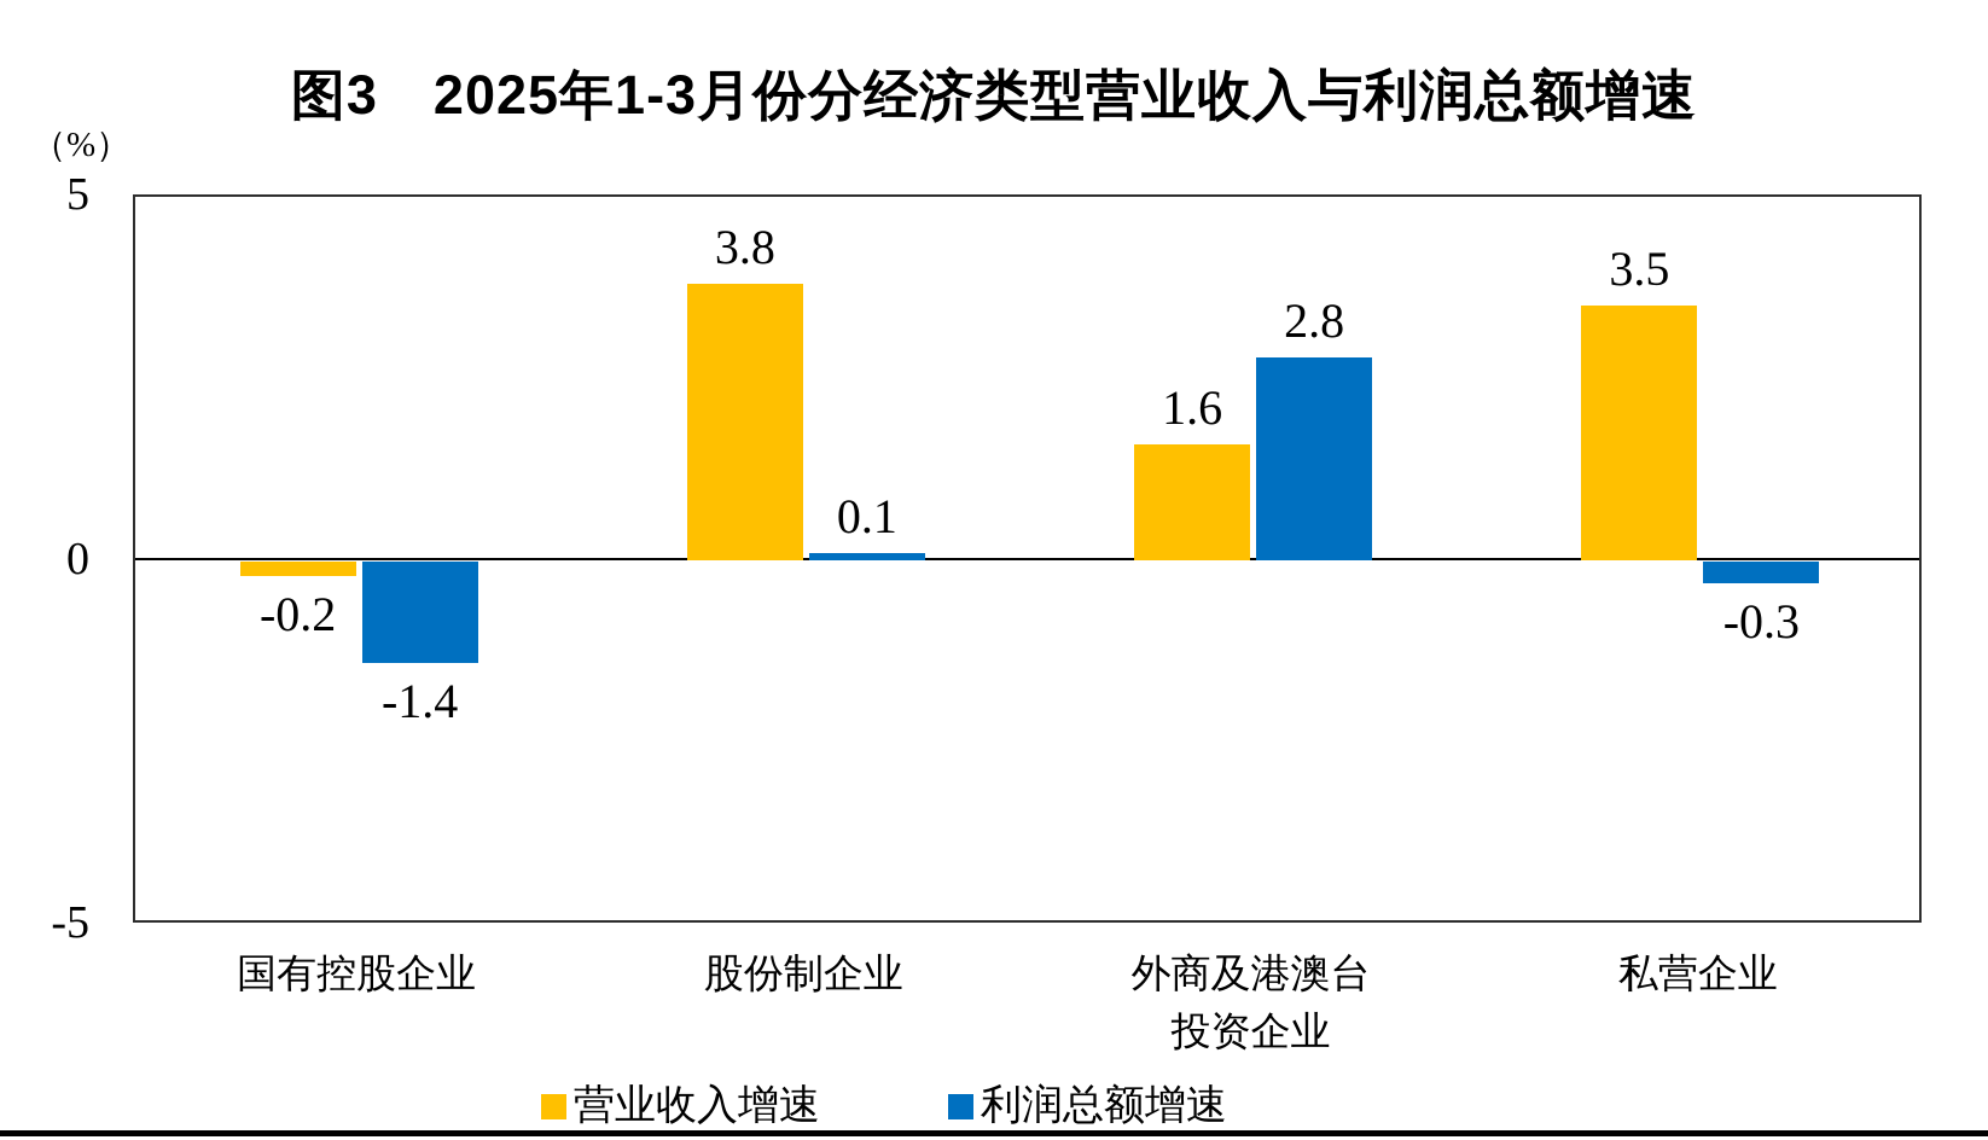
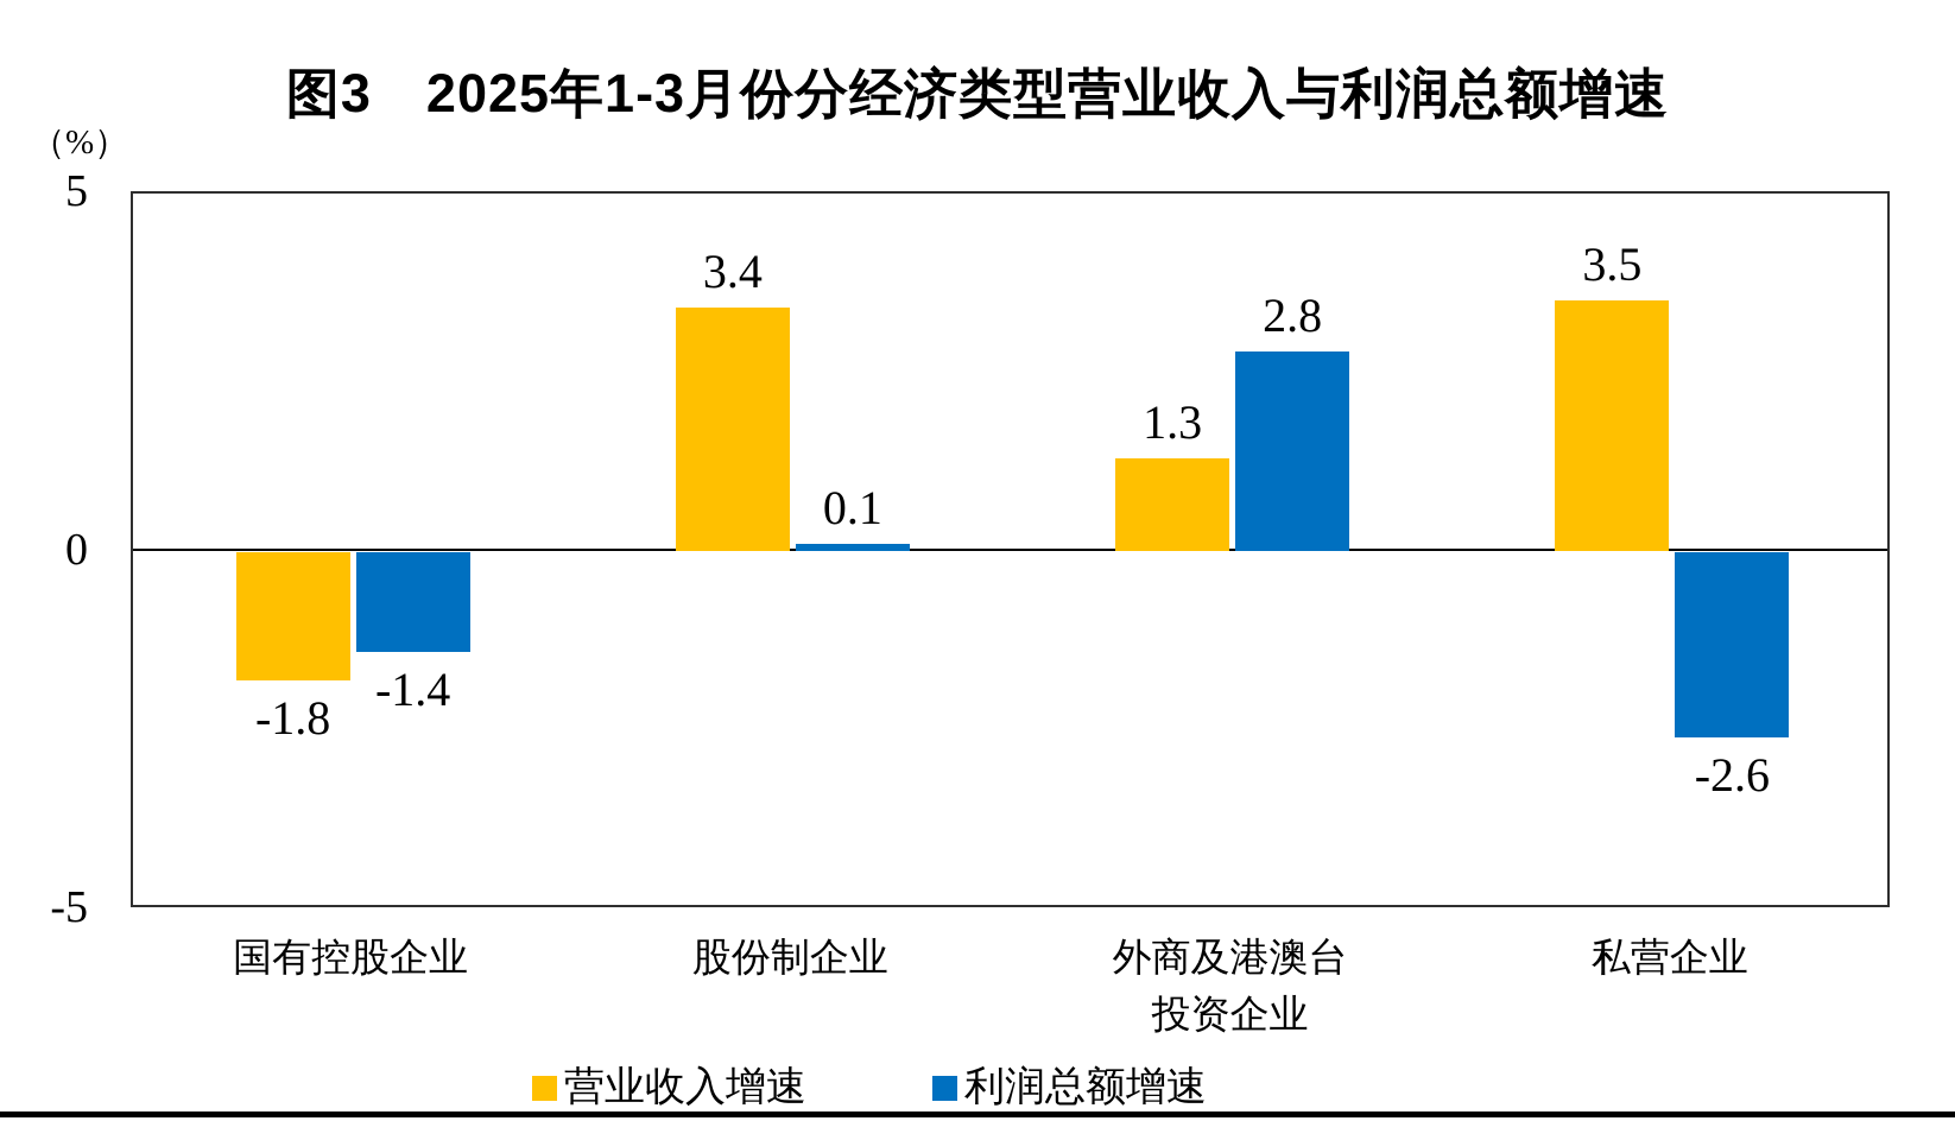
营业收入增速/国有控股企业: -0.2 -> -1.8
营业收入增速/股份制企业: 3.8 -> 3.4
营业收入增速/外商及港澳台 投资企业: 1.6 -> 1.3
利润总额增速/私营企业: -0.3 -> -2.6
